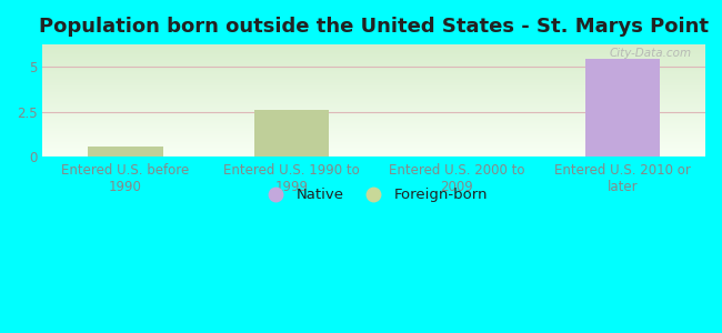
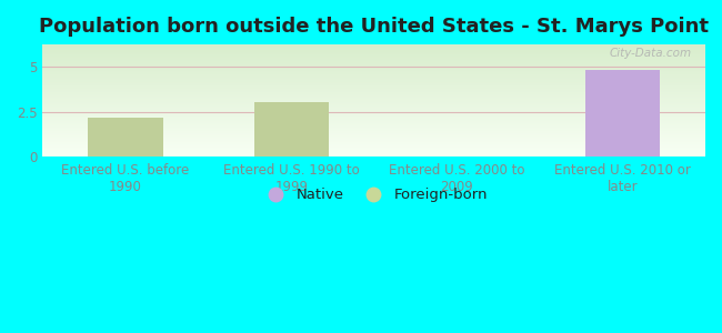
Entered U.S. before 1990: 0.6 -> 2.2
Entered U.S. 1990 to 1999: 2.6 -> 3.0
Entered U.S. 2010 or later: 5.4 -> 4.8
